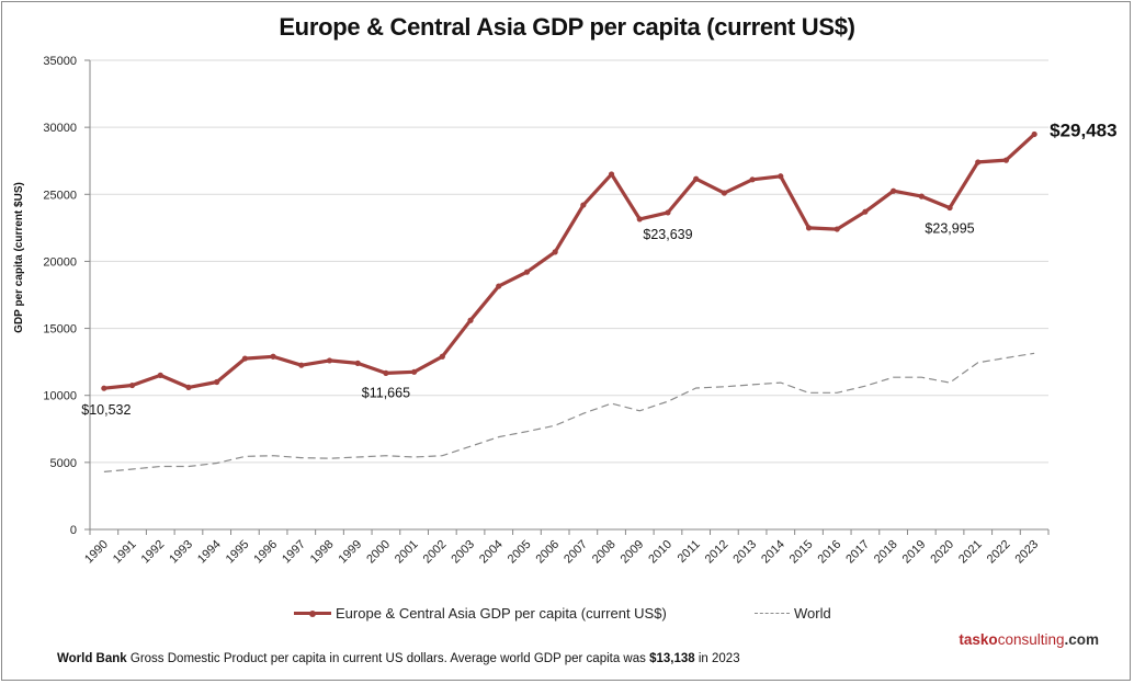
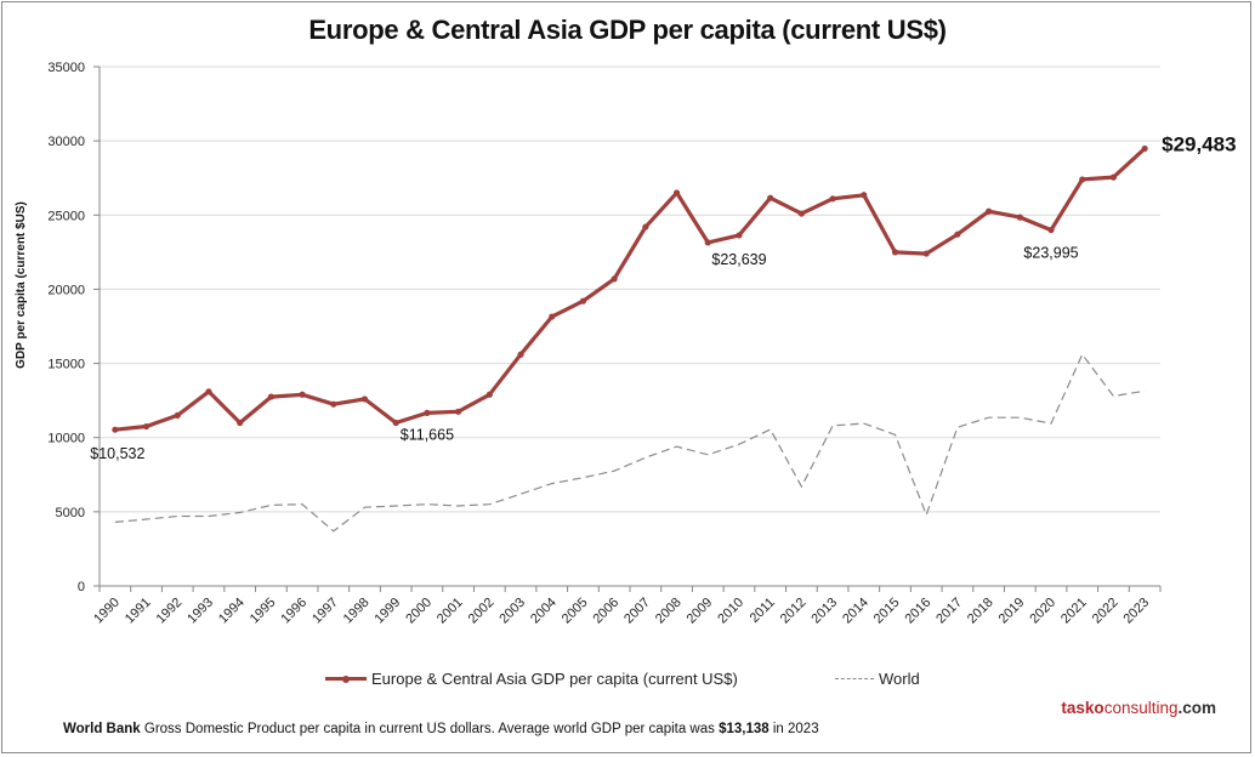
Europe & Central Asia GDP per capita (current US$)/1993: 10600 -> 13100
World/1997: 5400 -> 3700
Europe & Central Asia GDP per capita (current US$)/1999: 12400 -> 11000
World/2012: 10600 -> 6700
World/2016: 10200 -> 4800
World/2021: 12400 -> 15600
